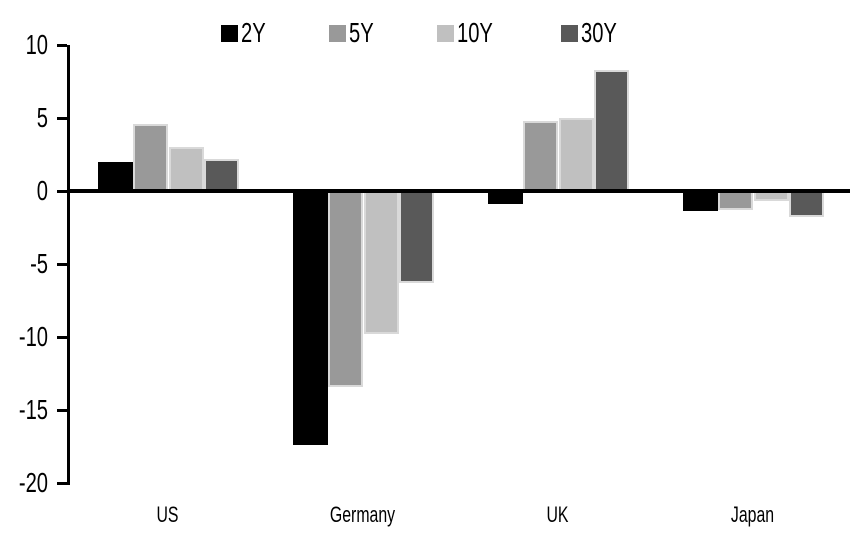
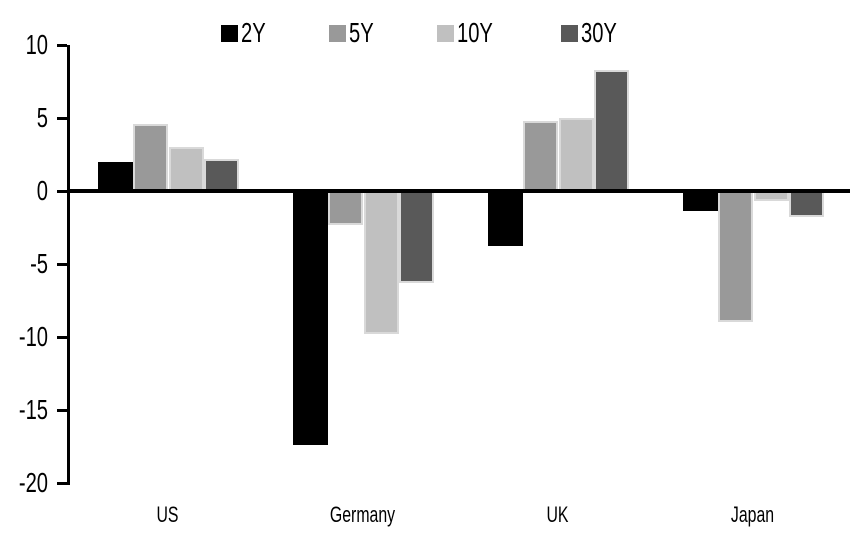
5Y/Germany: -13.4 -> -2.3
2Y/UK: -0.9 -> -3.8
5Y/Japan: -1.3 -> -9.0
